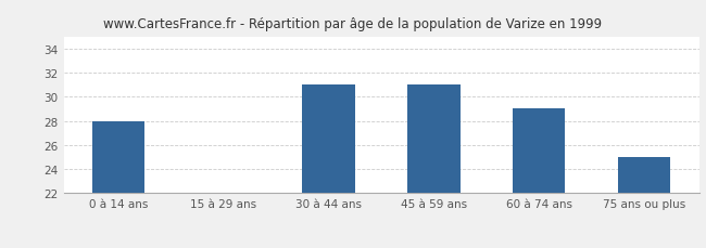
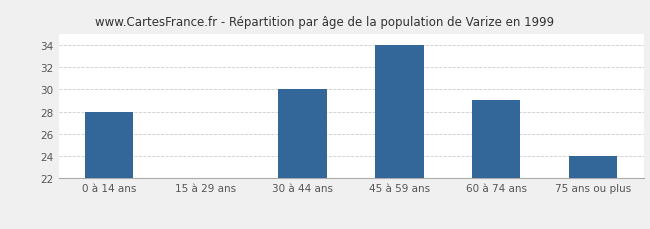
30 à 44 ans: 31 -> 30
45 à 59 ans: 31 -> 34
75 ans ou plus: 25 -> 24
